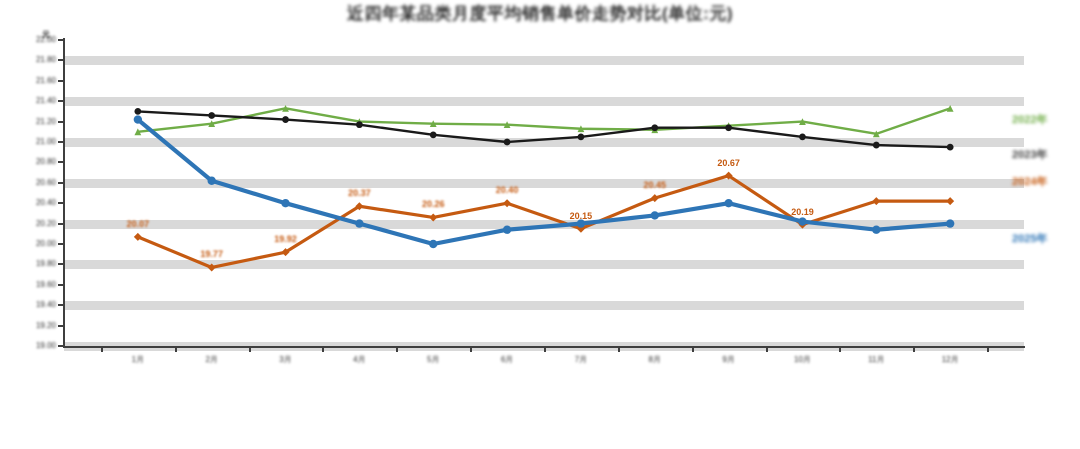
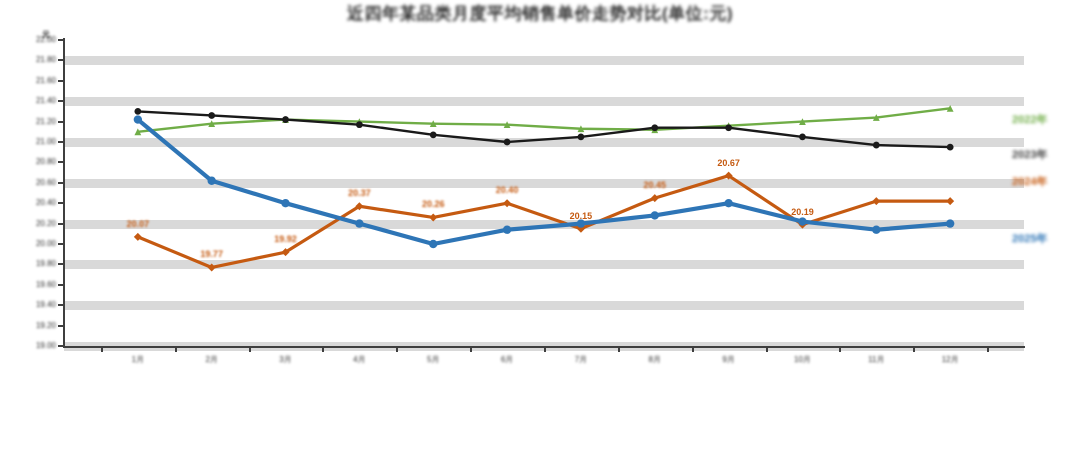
2022年/3月: 21.33 -> 21.22
2022年/11月: 21.08 -> 21.24
